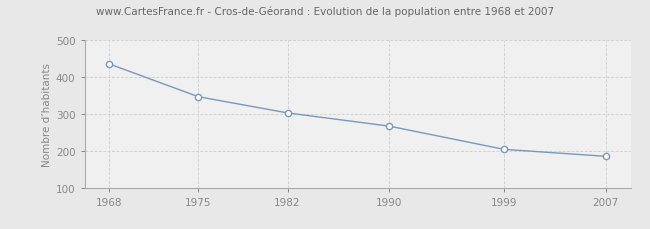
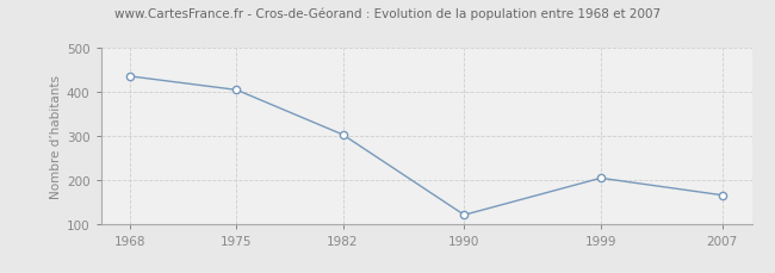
1975: 347 -> 405
1990: 267 -> 120
2007: 185 -> 165
